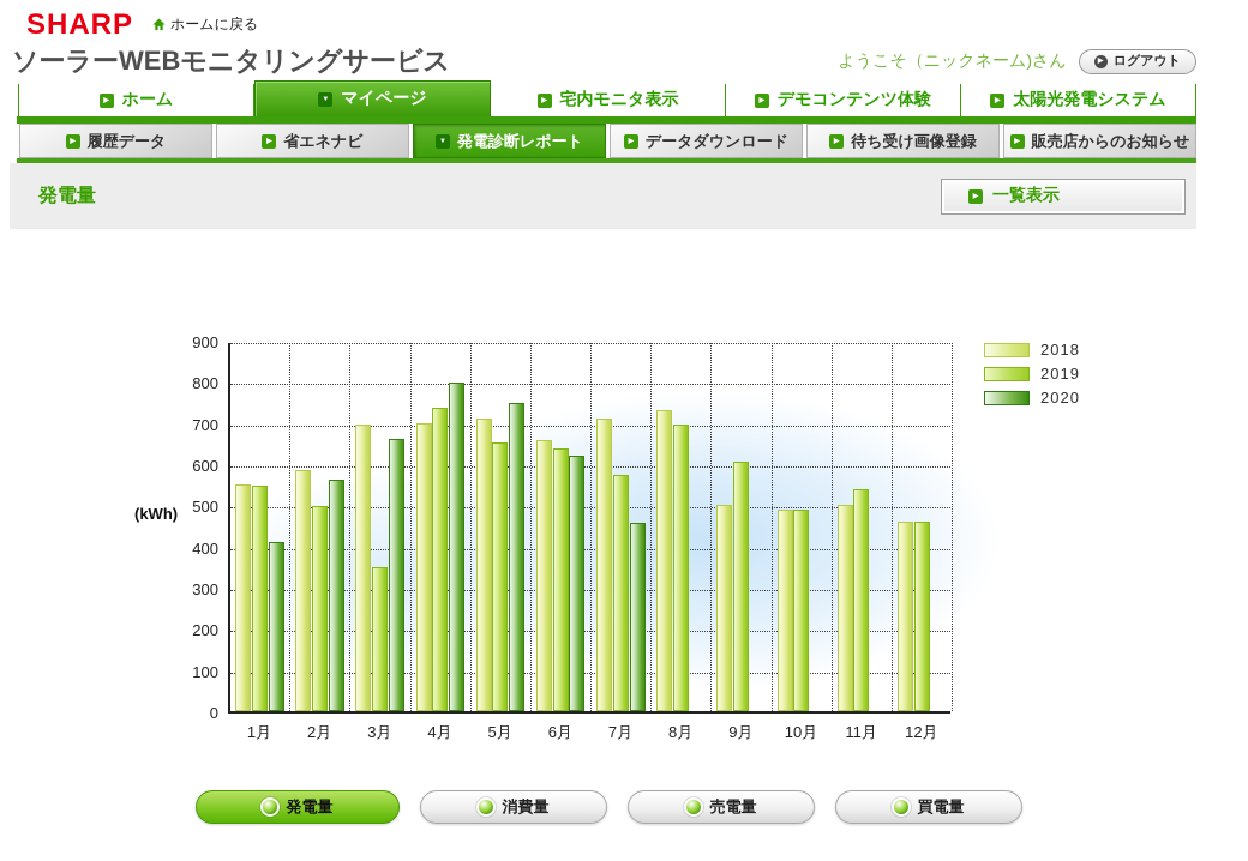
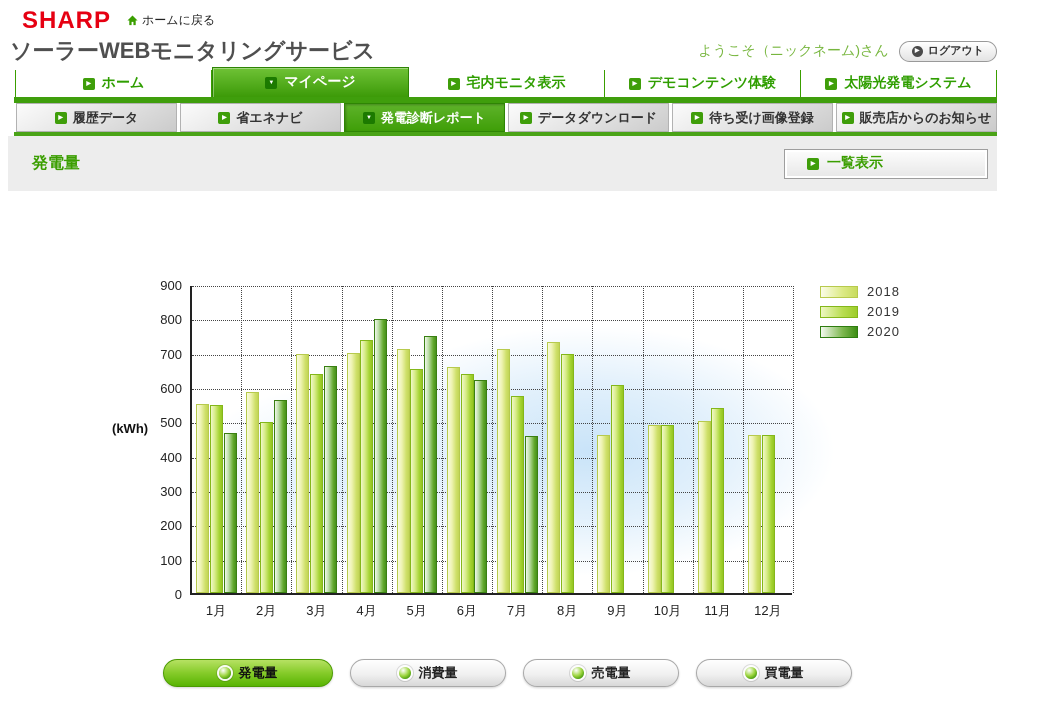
2020/1月: 410 -> 470
2019/3月: 350 -> 640
2018/9月: 500 -> 460
